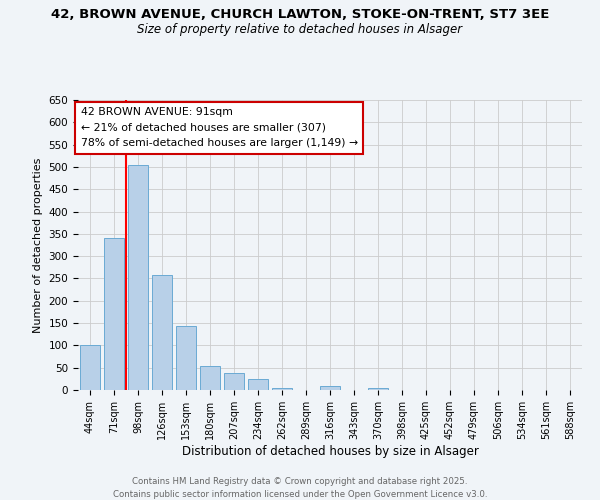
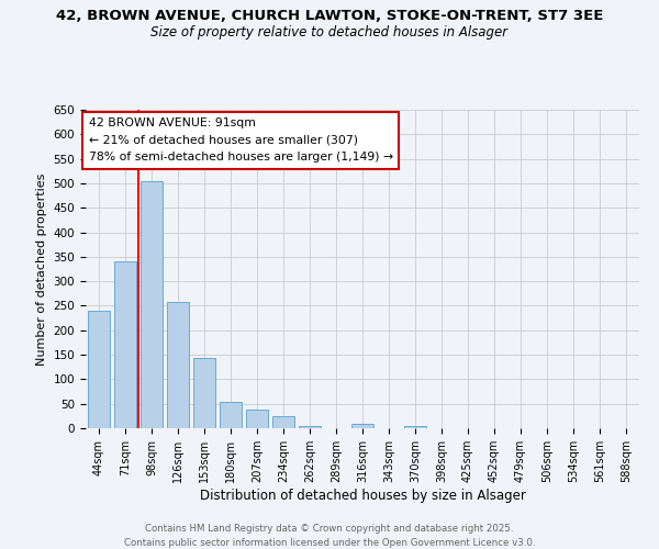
44sqm: 100 -> 240
